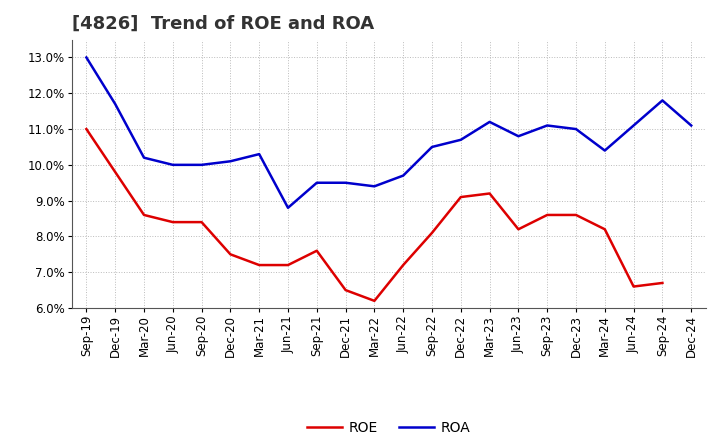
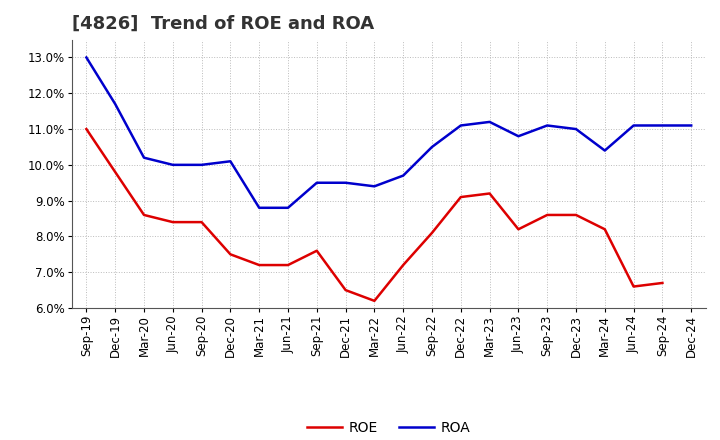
ROA/Mar-21: 10.3% -> 8.8%
ROA/Dec-22: 10.7% -> 11.1%
ROA/Sep-24: 11.8% -> 11.1%
